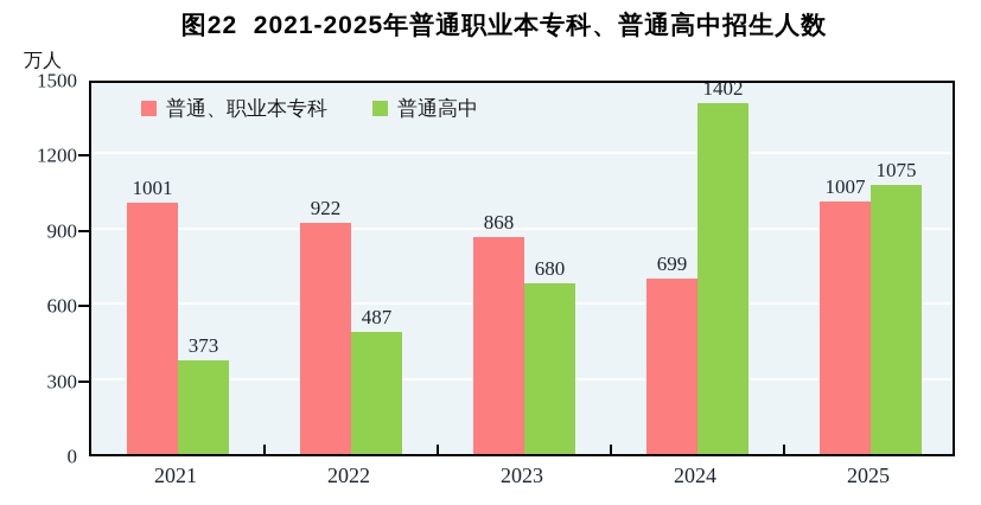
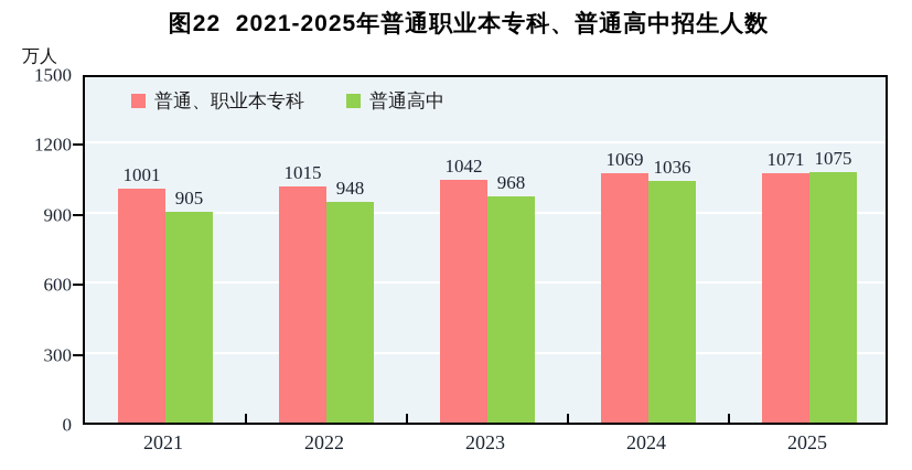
普通高中/2021: 373 -> 905
普通、职业本专科/2022: 922 -> 1015
普通高中/2022: 487 -> 948
普通、职业本专科/2023: 868 -> 1042
普通高中/2023: 680 -> 968
普通、职业本专科/2024: 699 -> 1069
普通高中/2024: 1402 -> 1036
普通、职业本专科/2025: 1007 -> 1071
